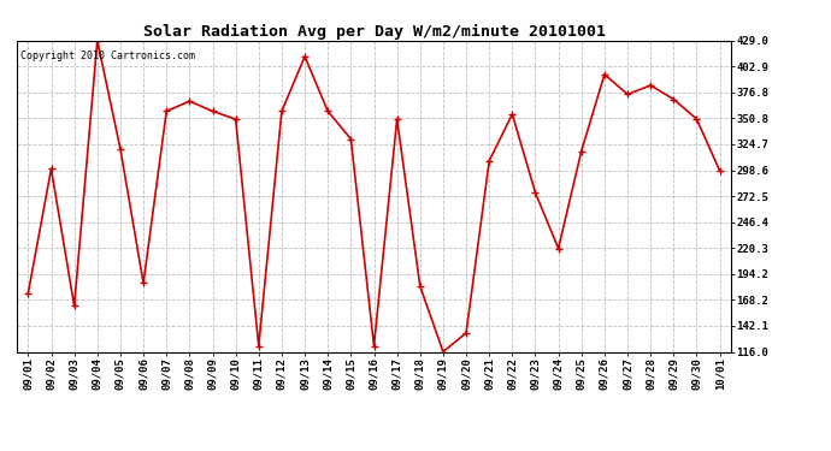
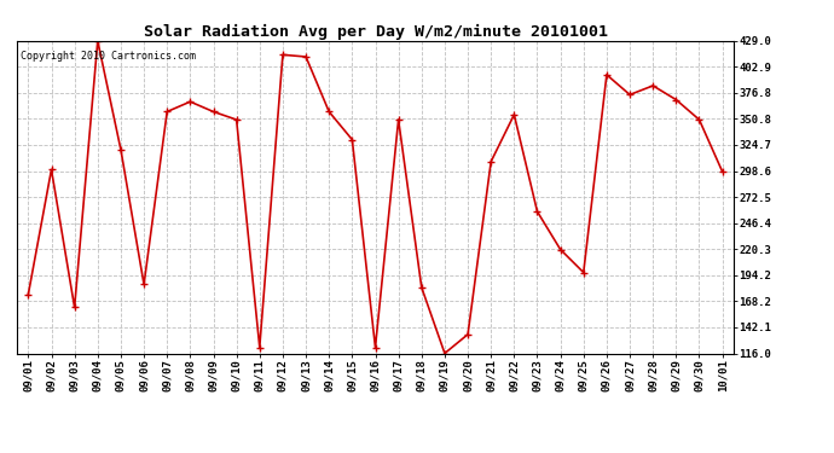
09/12: 358 -> 415
09/23: 276 -> 258
09/25: 318 -> 197
